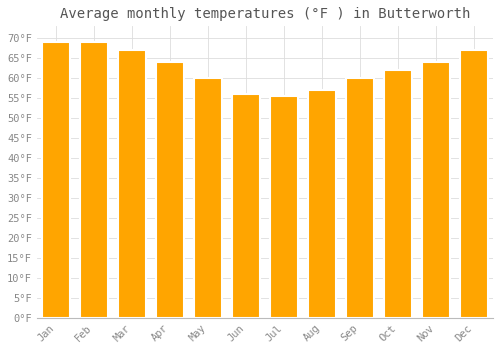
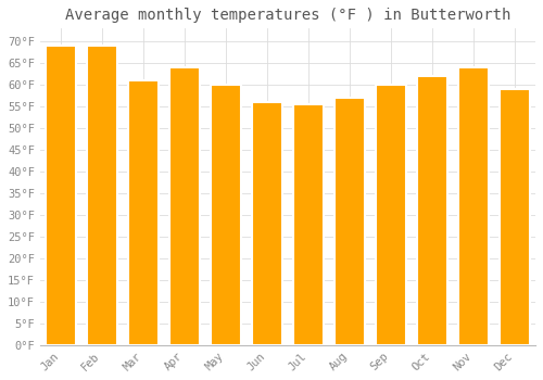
Mar: 67.0°F -> 61.0°F
Dec: 67.0°F -> 59.0°F
